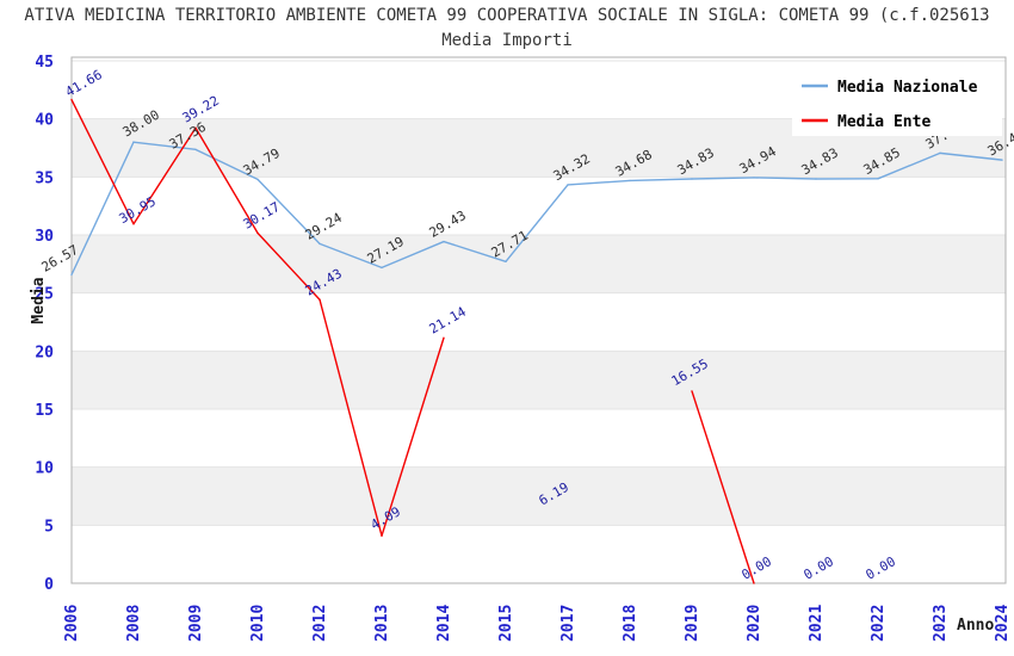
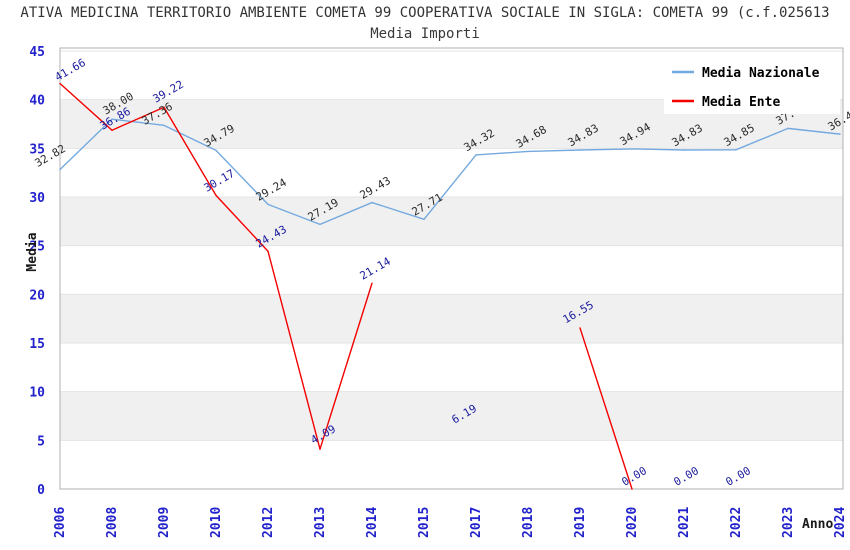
Media Nazionale/2006: 26.57 -> 32.82
Media Ente/2008: 30.95 -> 36.86
